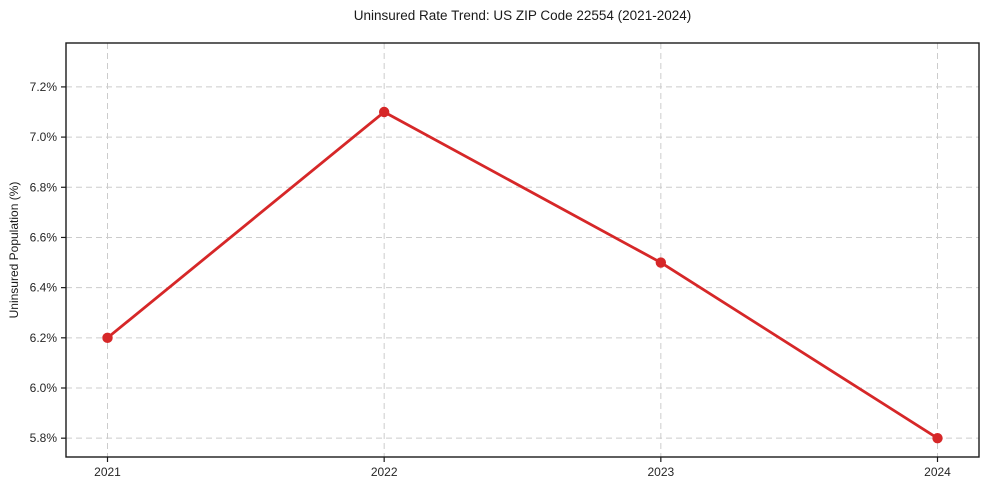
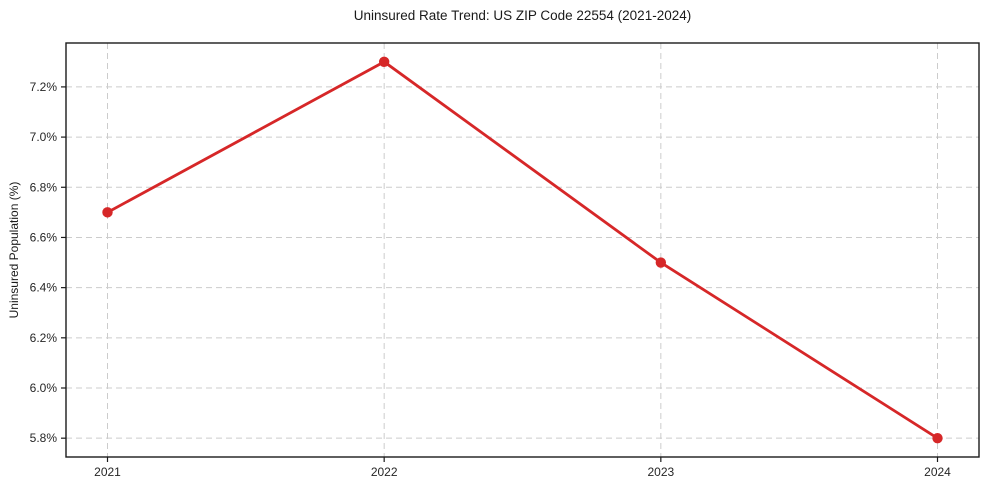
2021: 6.2% -> 6.7%
2022: 7.1% -> 7.3%
